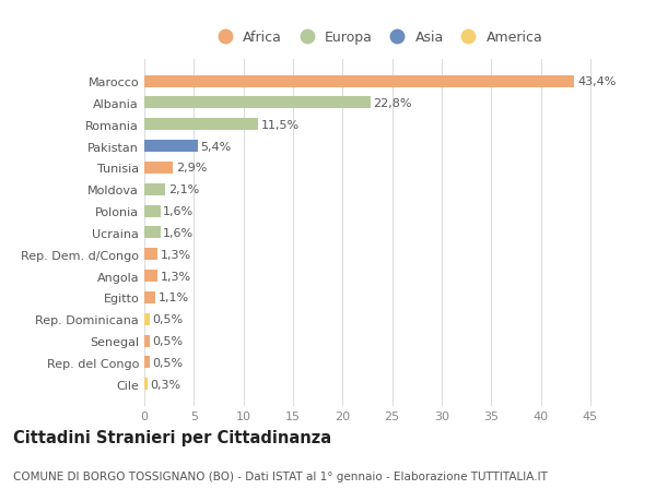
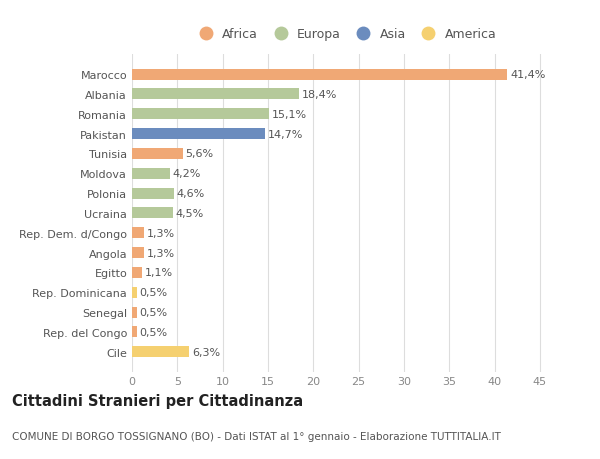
Marocco: 43,4% -> 41,4%
Albania: 22,8% -> 18,4%
Romania: 11,5% -> 15,1%
Pakistan: 5,4% -> 14,7%
Tunisia: 2,9% -> 5,6%
Moldova: 2,1% -> 4,2%
Polonia: 1,6% -> 4,6%
Ucraina: 1,6% -> 4,5%
Cile: 0,3% -> 6,3%
